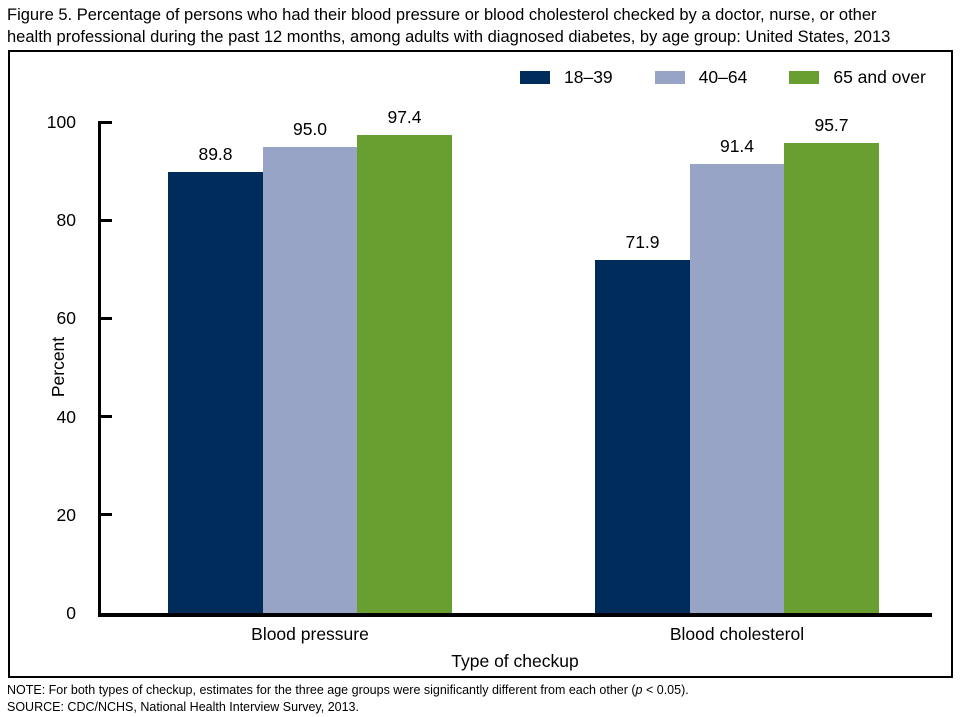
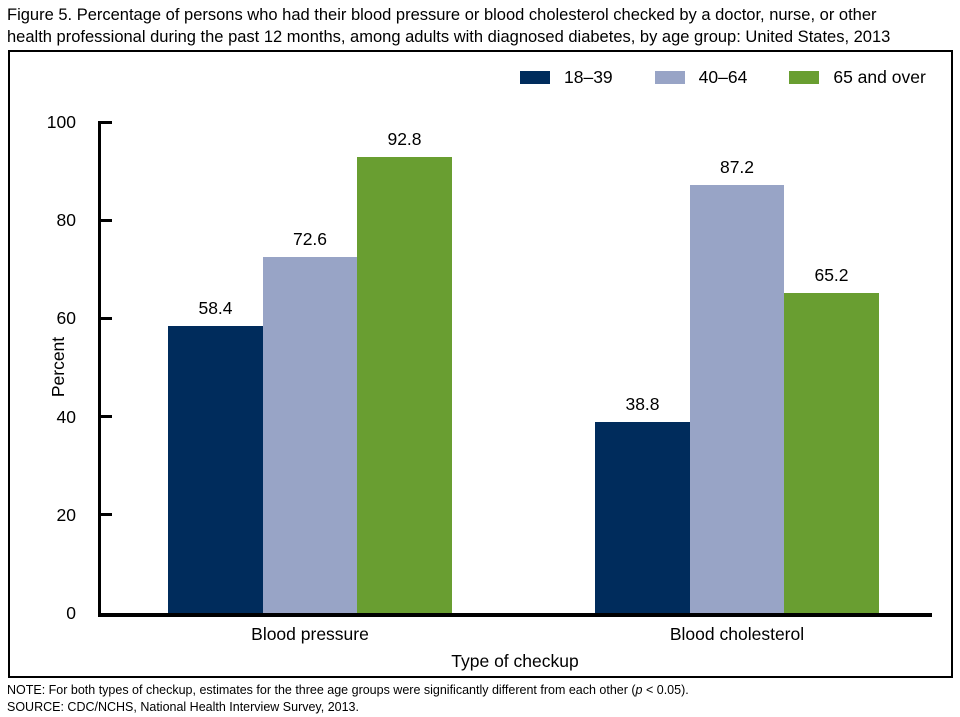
18–39/Blood pressure: 89.8 -> 58.4
40–64/Blood pressure: 95.0 -> 72.6
65 and over/Blood pressure: 97.4 -> 92.8
18–39/Blood cholesterol: 71.9 -> 38.8
40–64/Blood cholesterol: 91.4 -> 87.2
65 and over/Blood cholesterol: 95.7 -> 65.2
